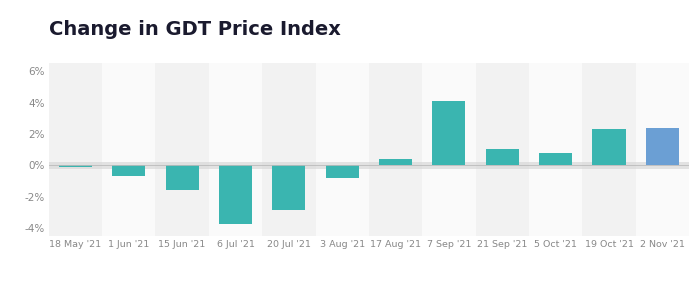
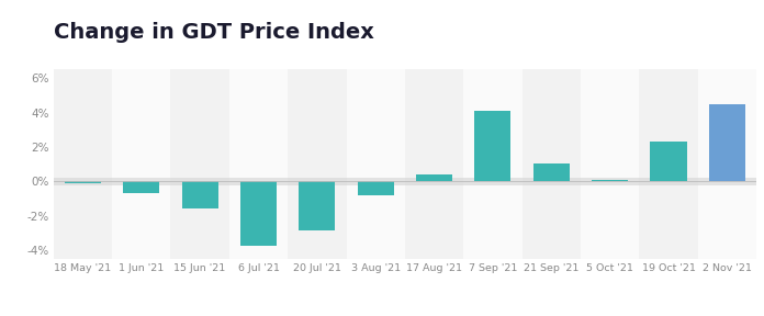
5 Oct '21: 0.8% -> 0.1%
2 Nov '21: 2.4% -> 4.5%
